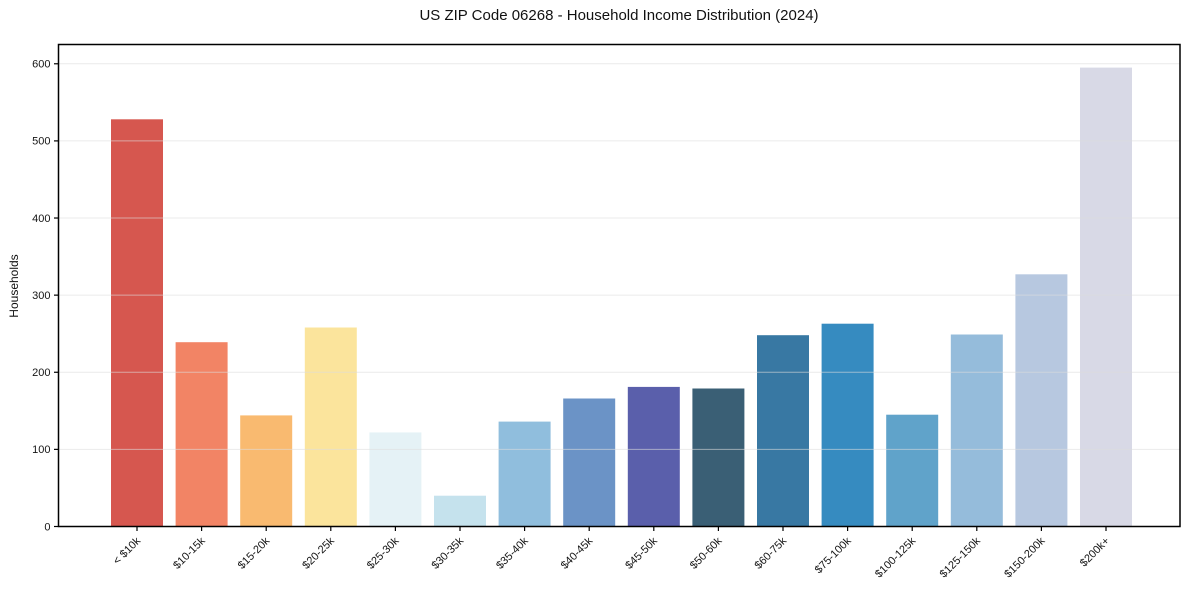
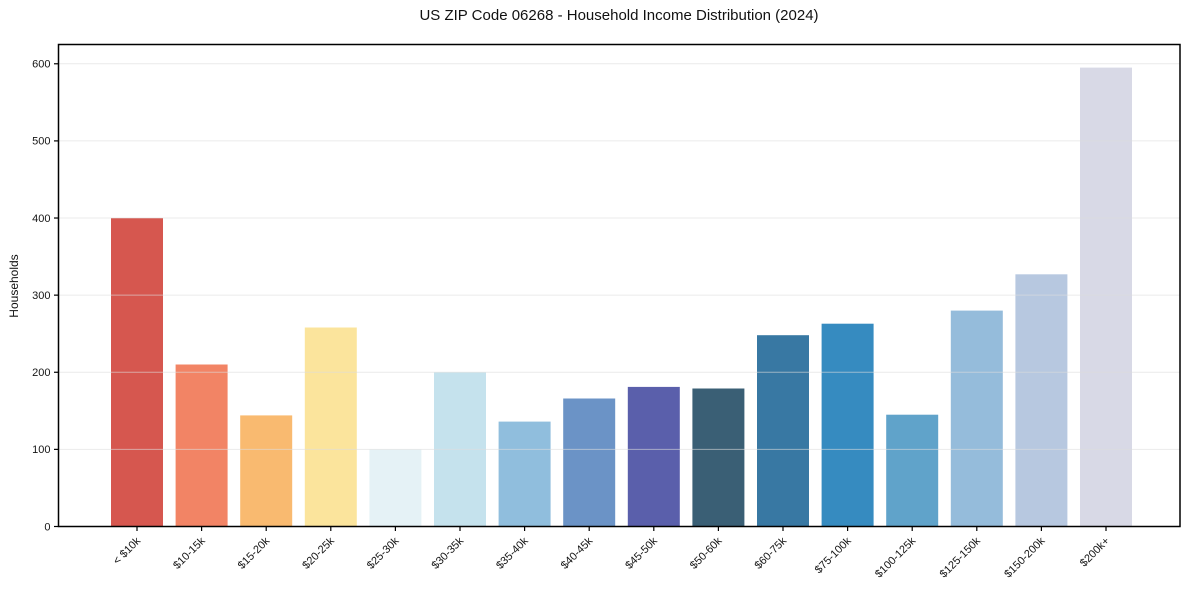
< $10k: 530 -> 400
$10-15k: 240 -> 210
$25-30k: 120 -> 100
$30-35k: 40 -> 200
$125-150k: 250 -> 280
